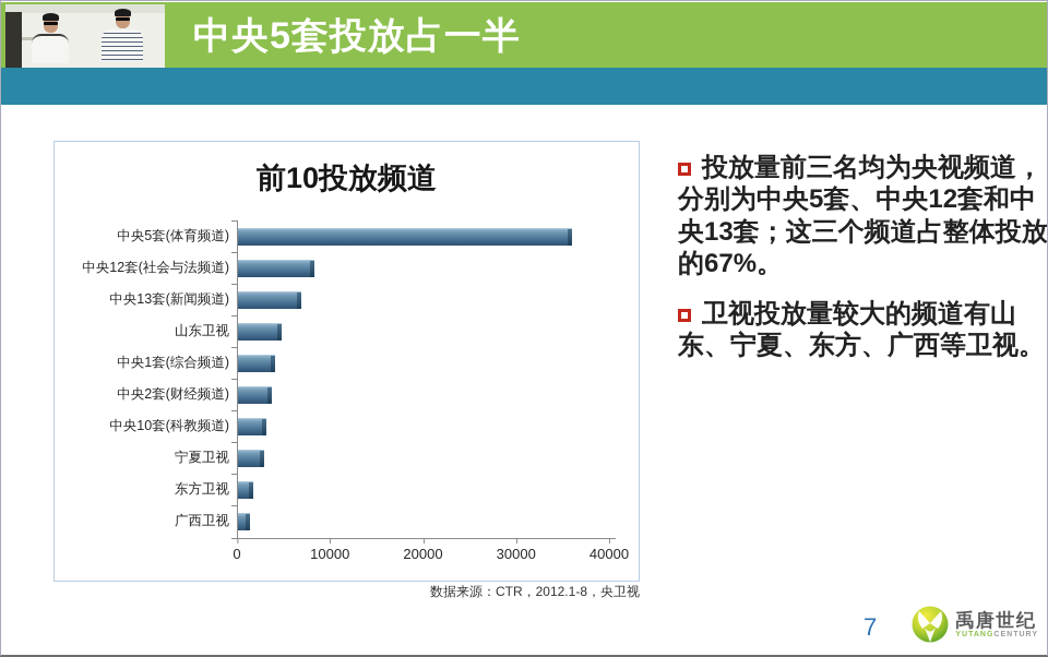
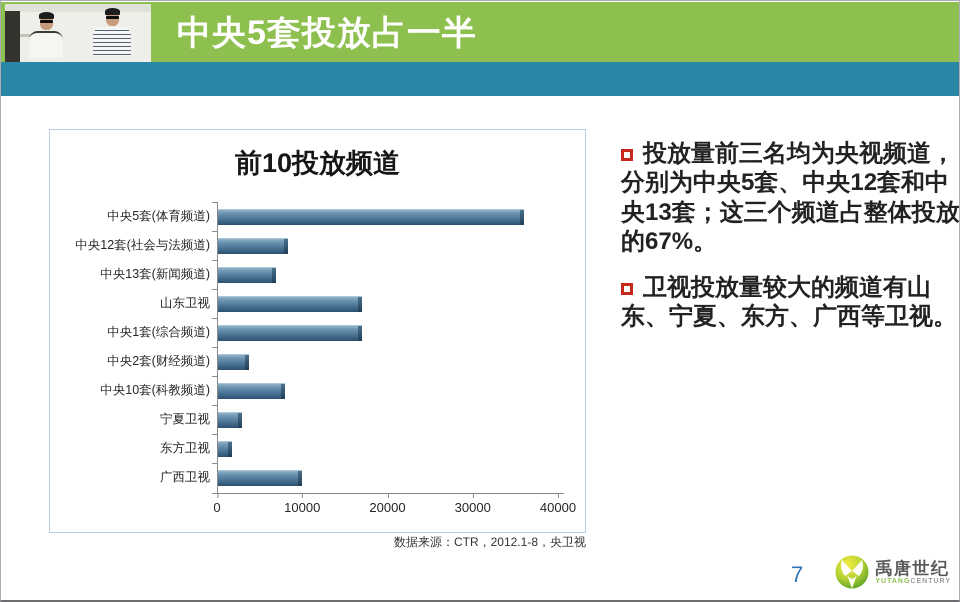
山东卫视: 5000 -> 17000
中央1套(综合频道): 4000 -> 17000
中央10套(科教频道): 3000 -> 8000
广西卫视: 1000 -> 10000
